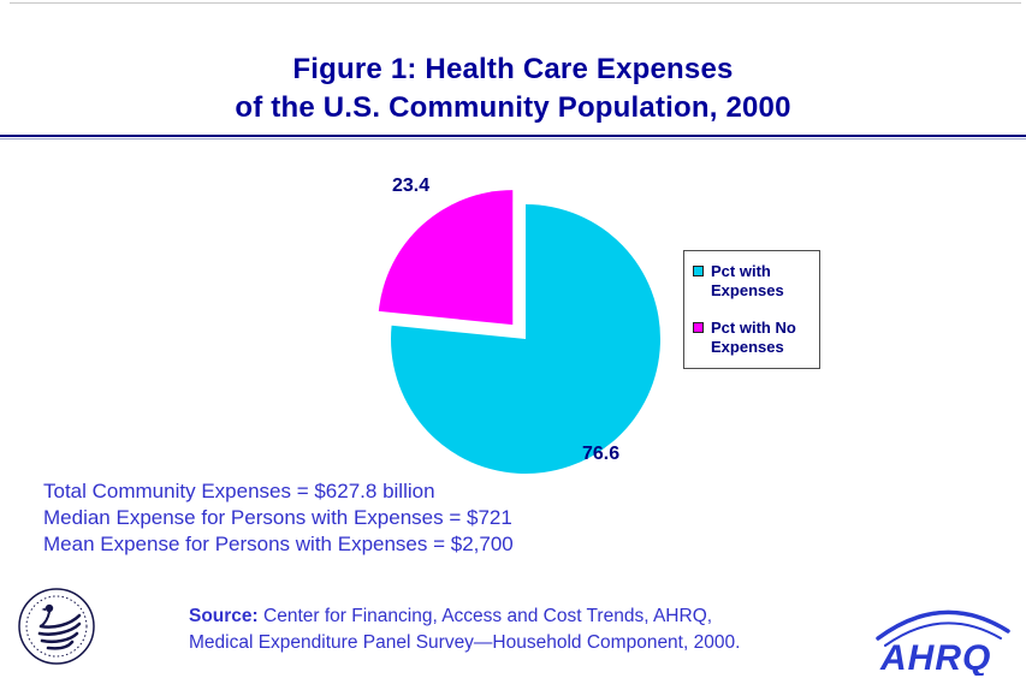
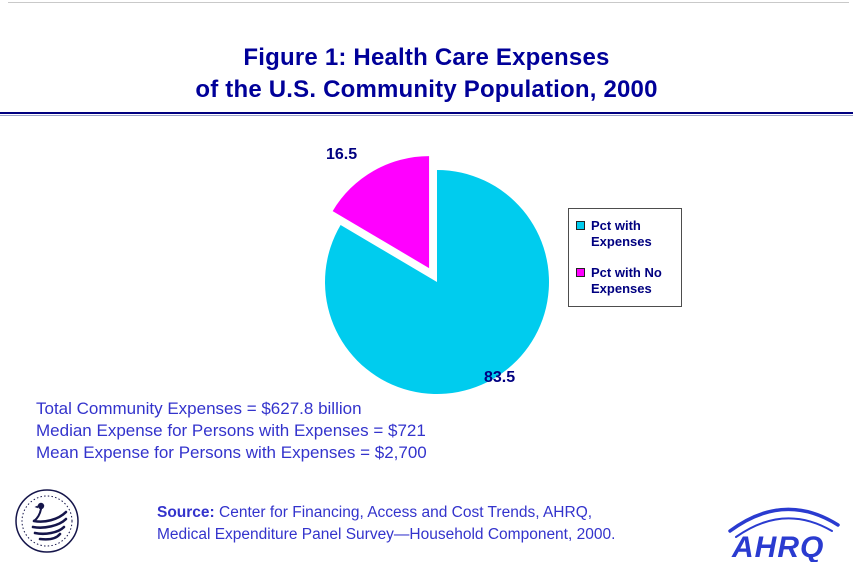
Pct with Expenses: 76.6 -> 83.5
Pct with No Expenses: 23.4 -> 16.5
